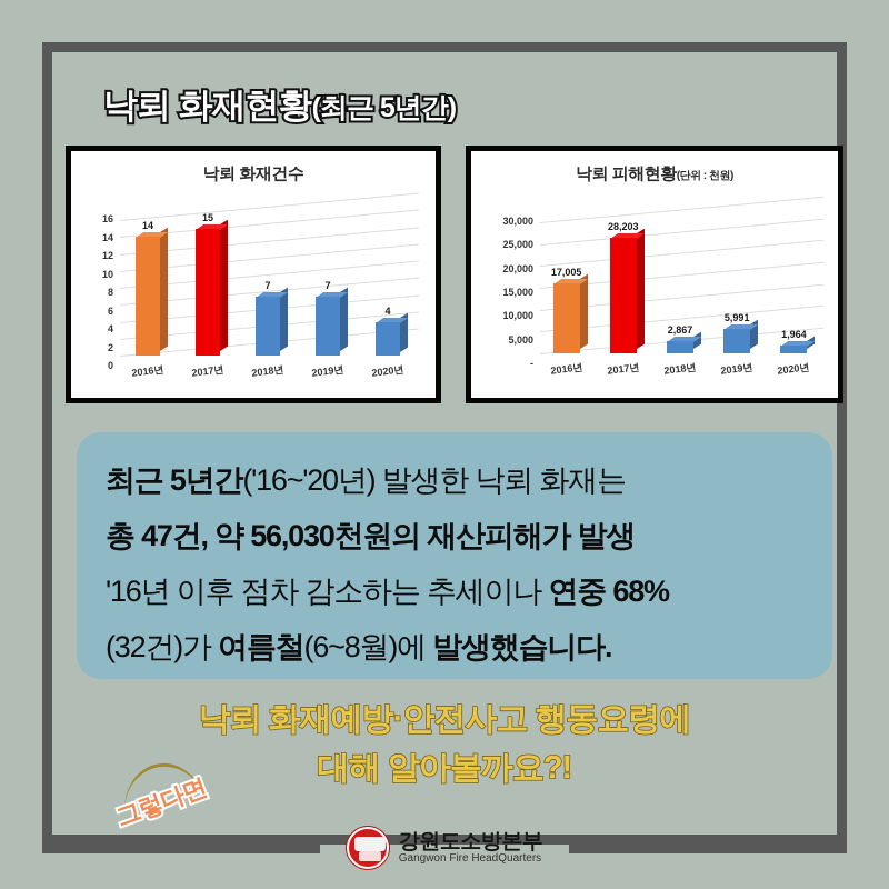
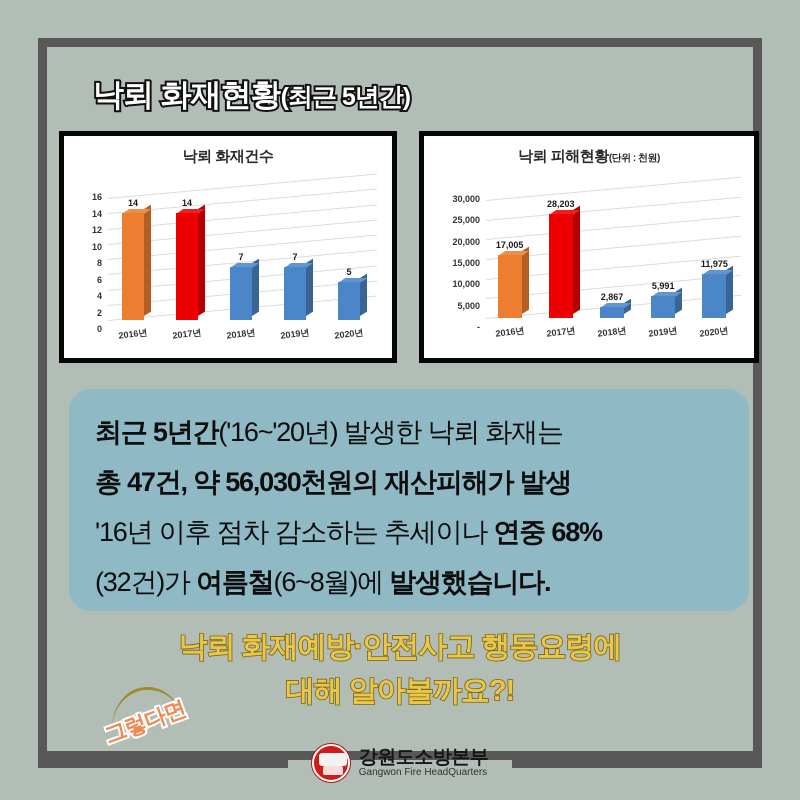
낙뢰 화재건수/2017년: 15 -> 14
낙뢰 화재건수/2020년: 4 -> 5
낙뢰 피해현황/2020년: 1,964 -> 11,975
